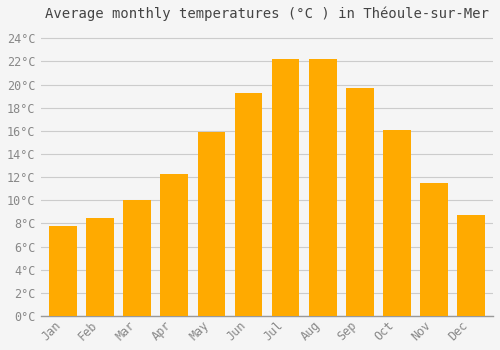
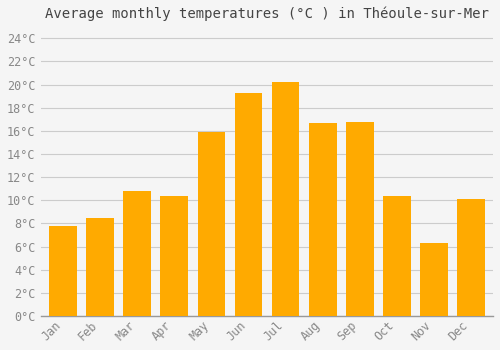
Mar: 10.0°C -> 10.8°C
Apr: 12.3°C -> 10.4°C
Jul: 22.2°C -> 20.2°C
Aug: 22.2°C -> 16.7°C
Sep: 19.7°C -> 16.8°C
Oct: 16.1°C -> 10.4°C
Nov: 11.5°C -> 6.3°C
Dec: 8.7°C -> 10.1°C
